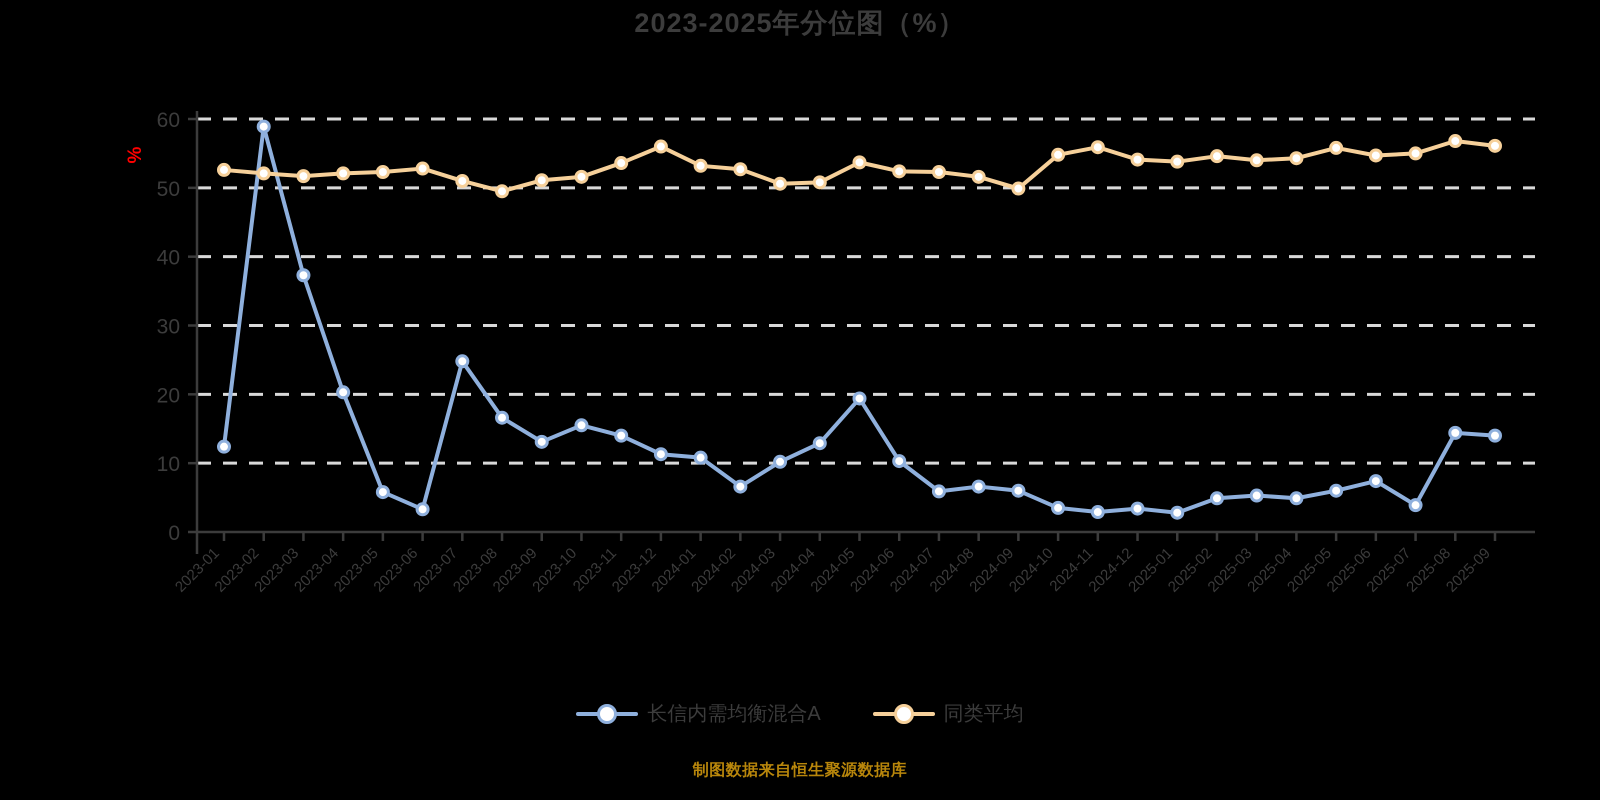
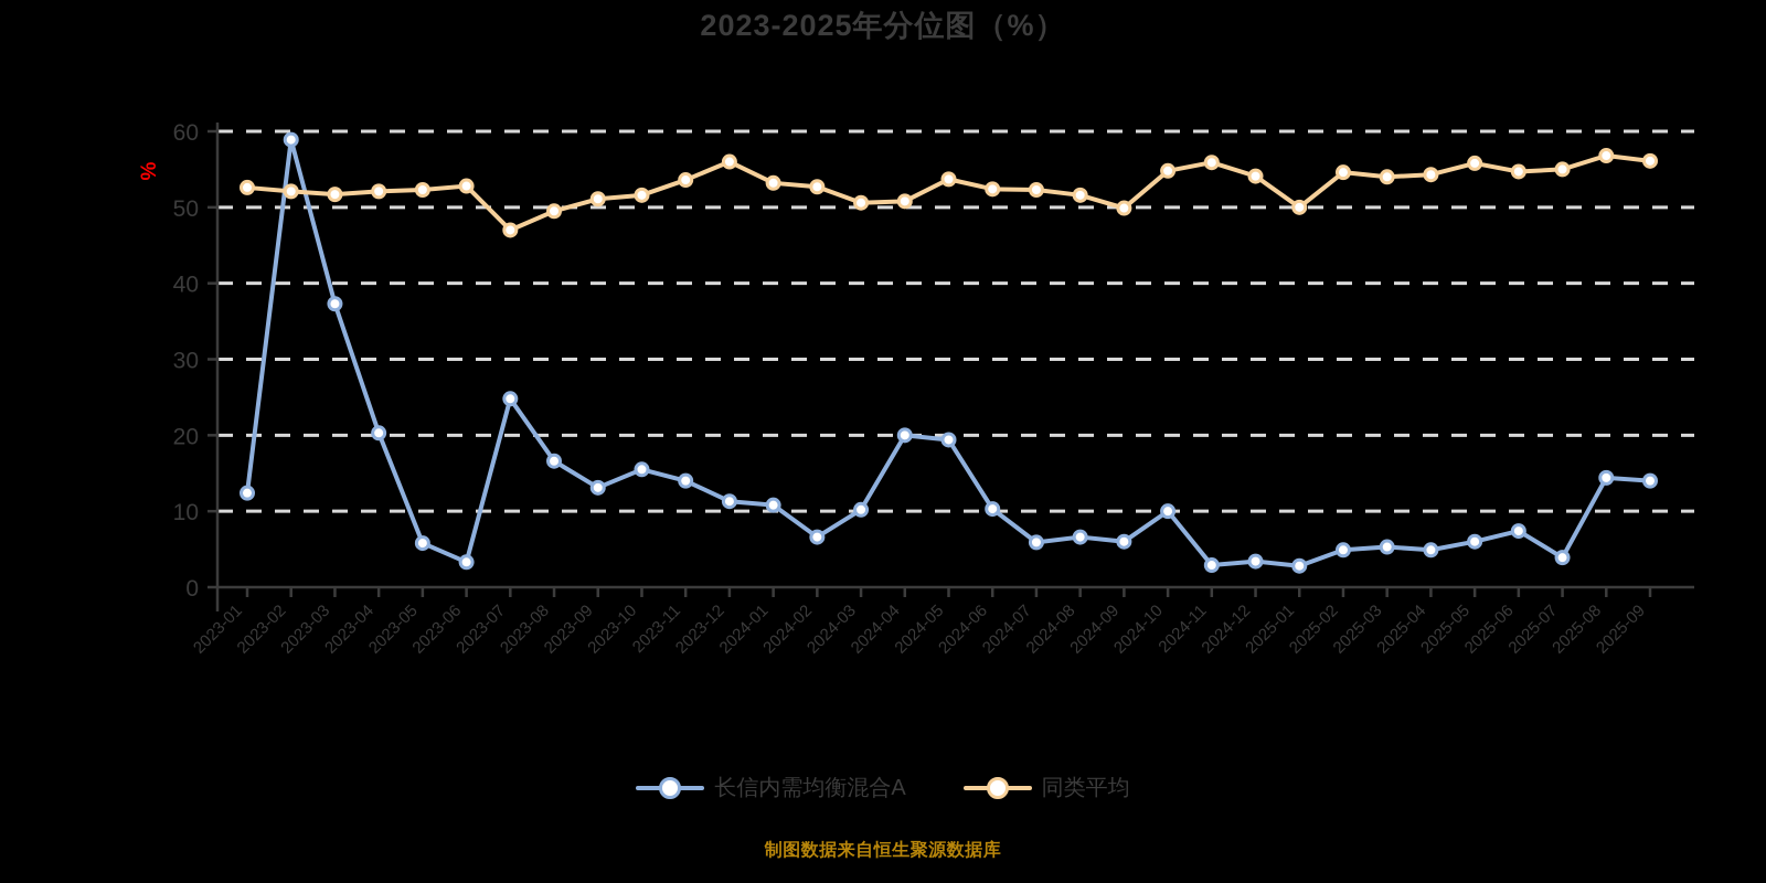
同类平均/2023-07: 51 -> 47
长信内需均衡混合A/2024-04: 13 -> 20
长信内需均衡混合A/2024-10: 4 -> 10
同类平均/2025-01: 54 -> 50
